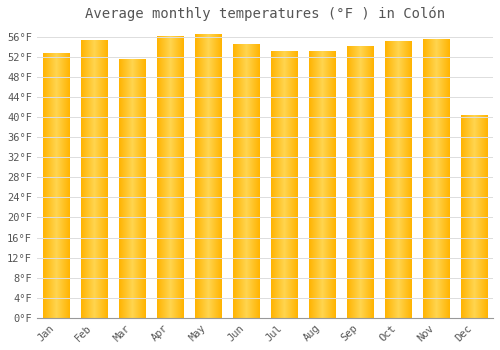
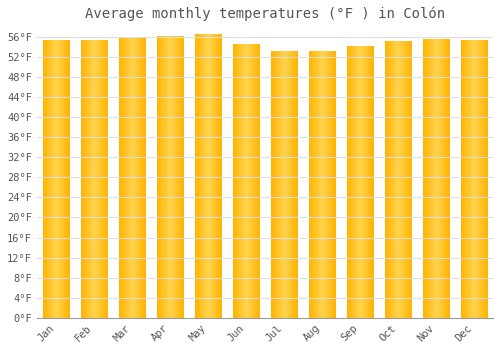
Jan: 52.8°F -> 55.2°F
Mar: 51.6°F -> 55.6°F
Dec: 40.4°F -> 55.2°F
